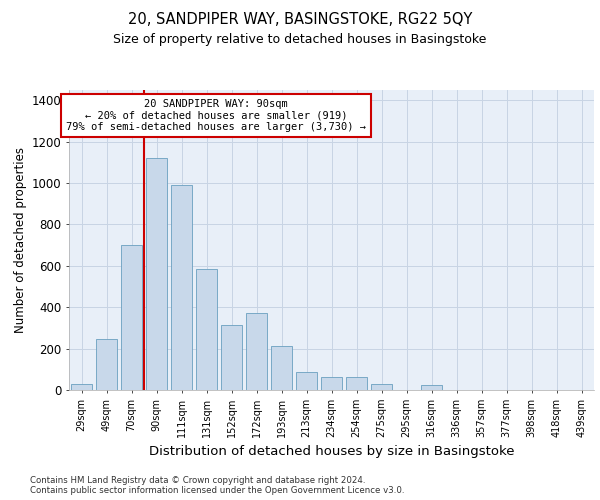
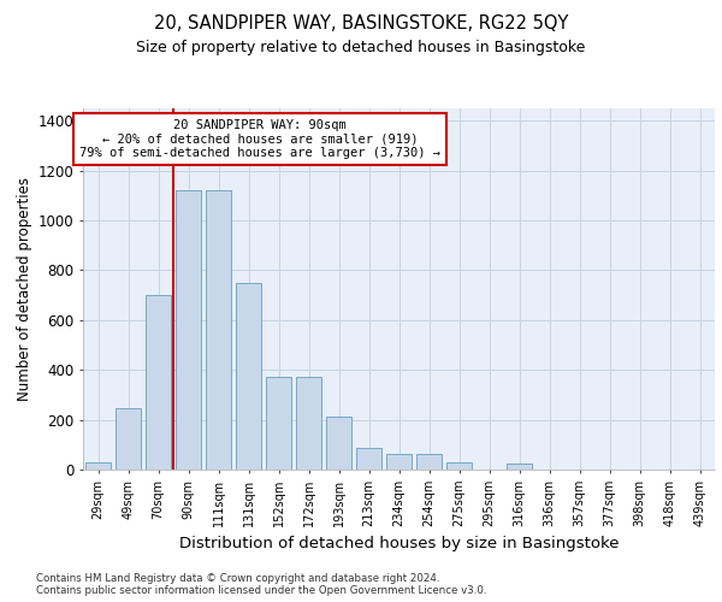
111sqm: 990 -> 1120
131sqm: 585 -> 750
152sqm: 315 -> 370
